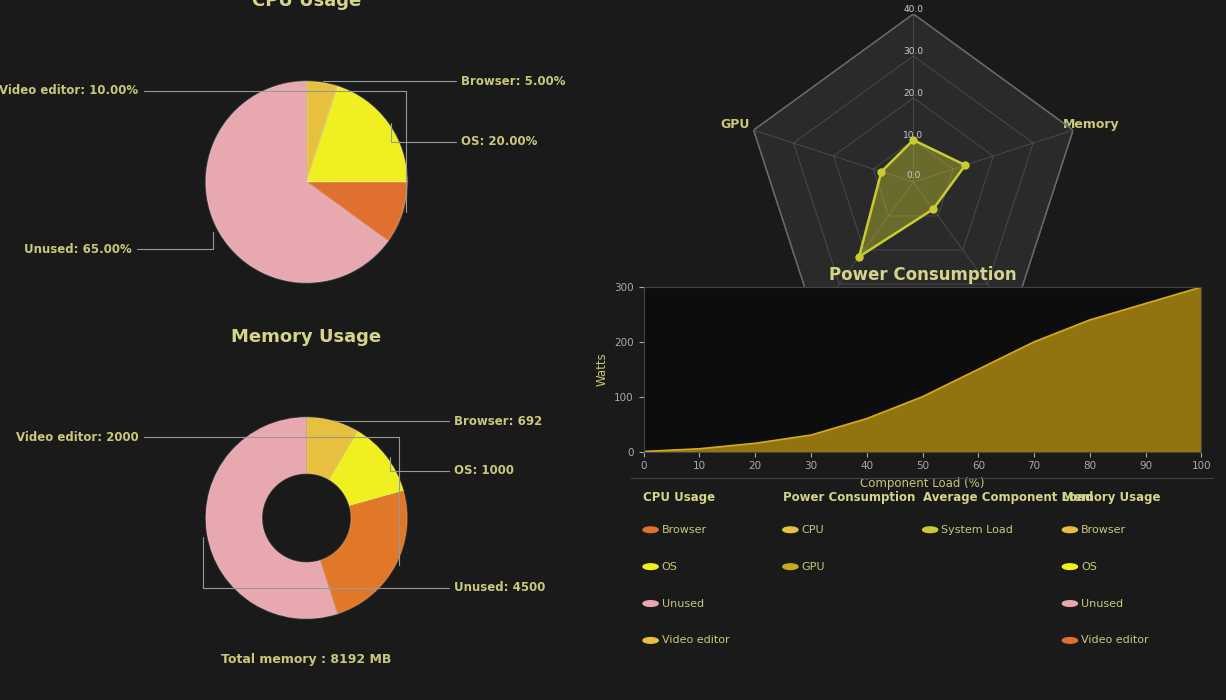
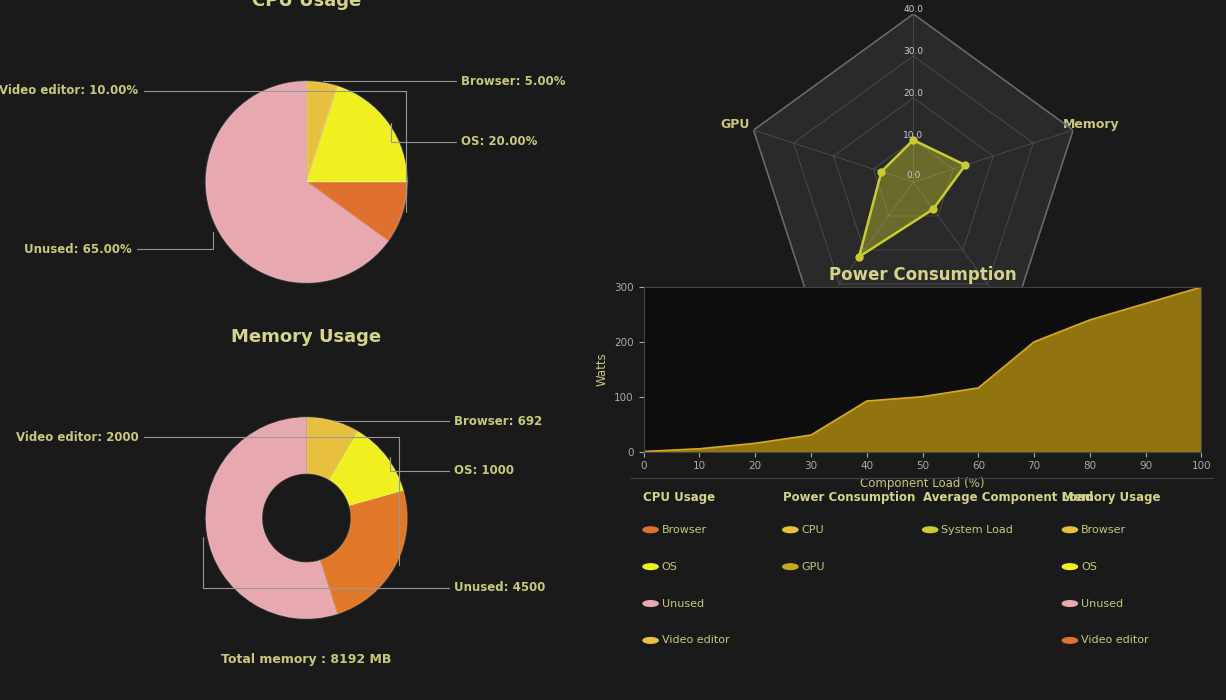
40: 60 -> 92
60: 150 -> 116
